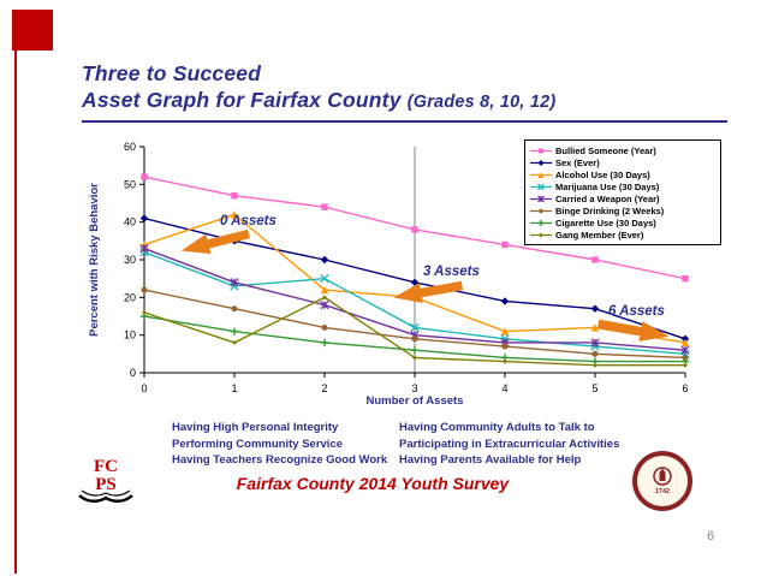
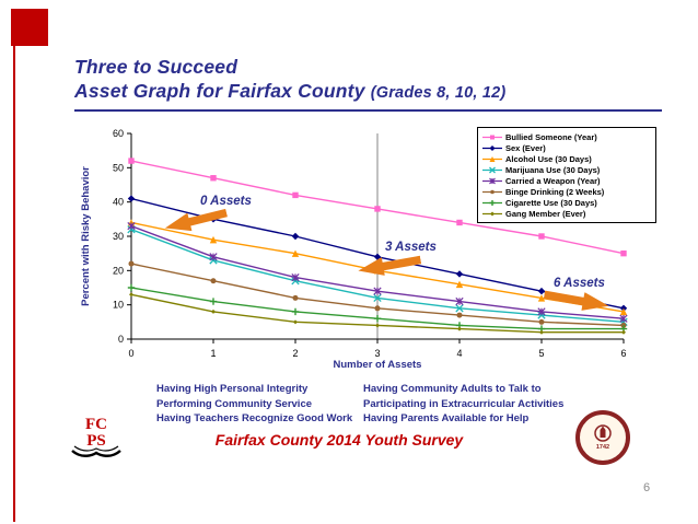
Gang Member (Ever)/0: 16 -> 13
Alcohol Use (30 Days)/1: 42 -> 29
Bullied Someone (Year)/2: 44 -> 42
Alcohol Use (30 Days)/2: 22 -> 25
Marijuana Use (30 Days)/2: 25 -> 17
Gang Member (Ever)/2: 20 -> 5
Carried a Weapon (Year)/3: 10 -> 14
Alcohol Use (30 Days)/4: 11 -> 16
Carried a Weapon (Year)/4: 8 -> 11
Sex (Ever)/5: 17 -> 14
